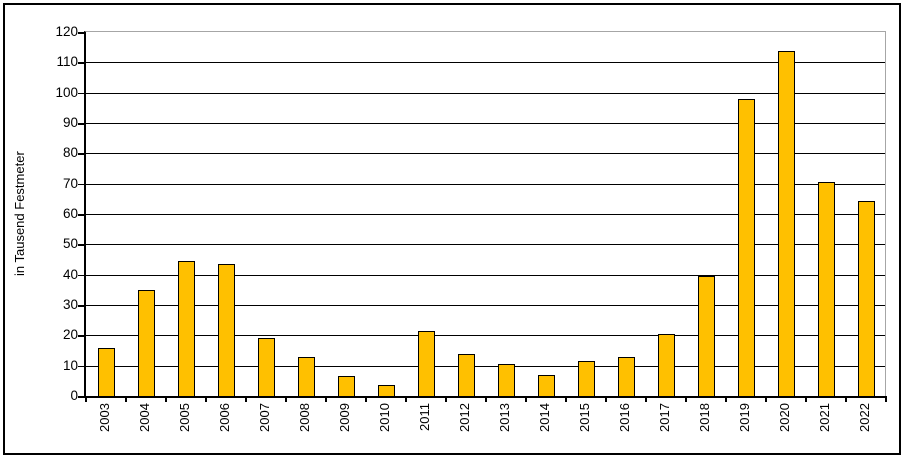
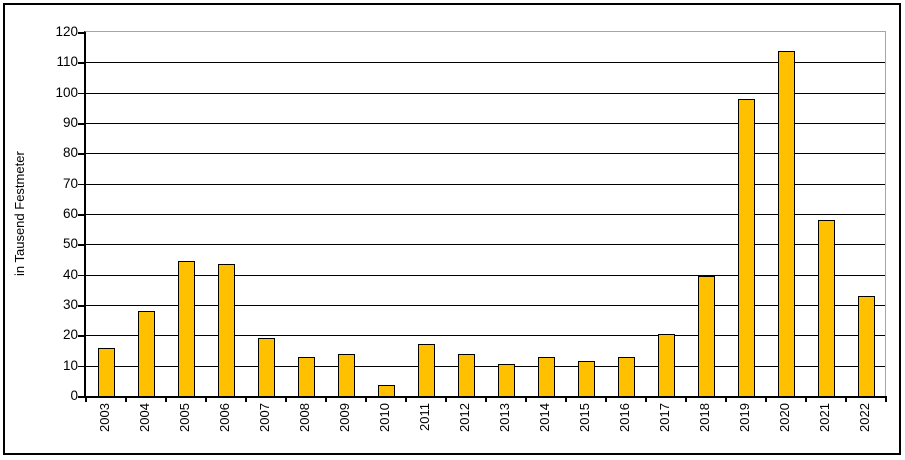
2004: 35 -> 28
2009: 6 -> 14
2011: 22 -> 17
2014: 7 -> 13
2021: 71 -> 58
2022: 64 -> 33
